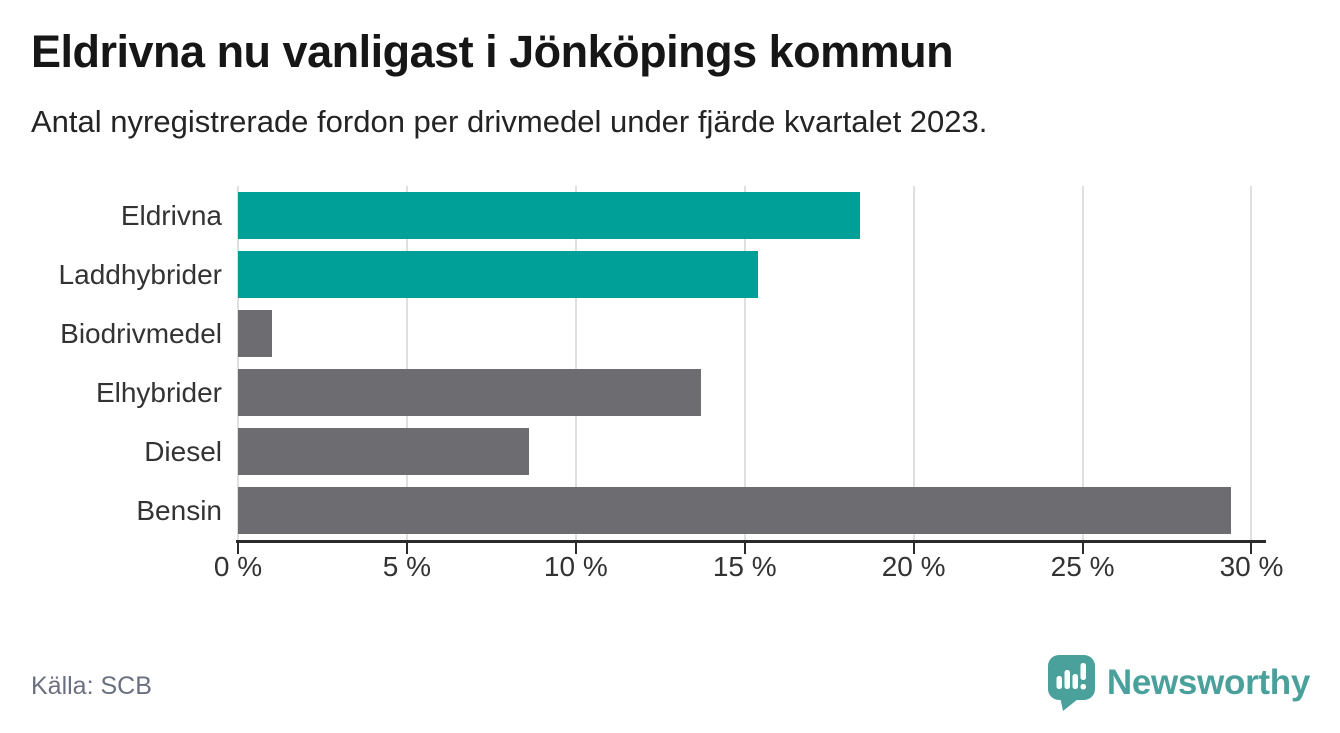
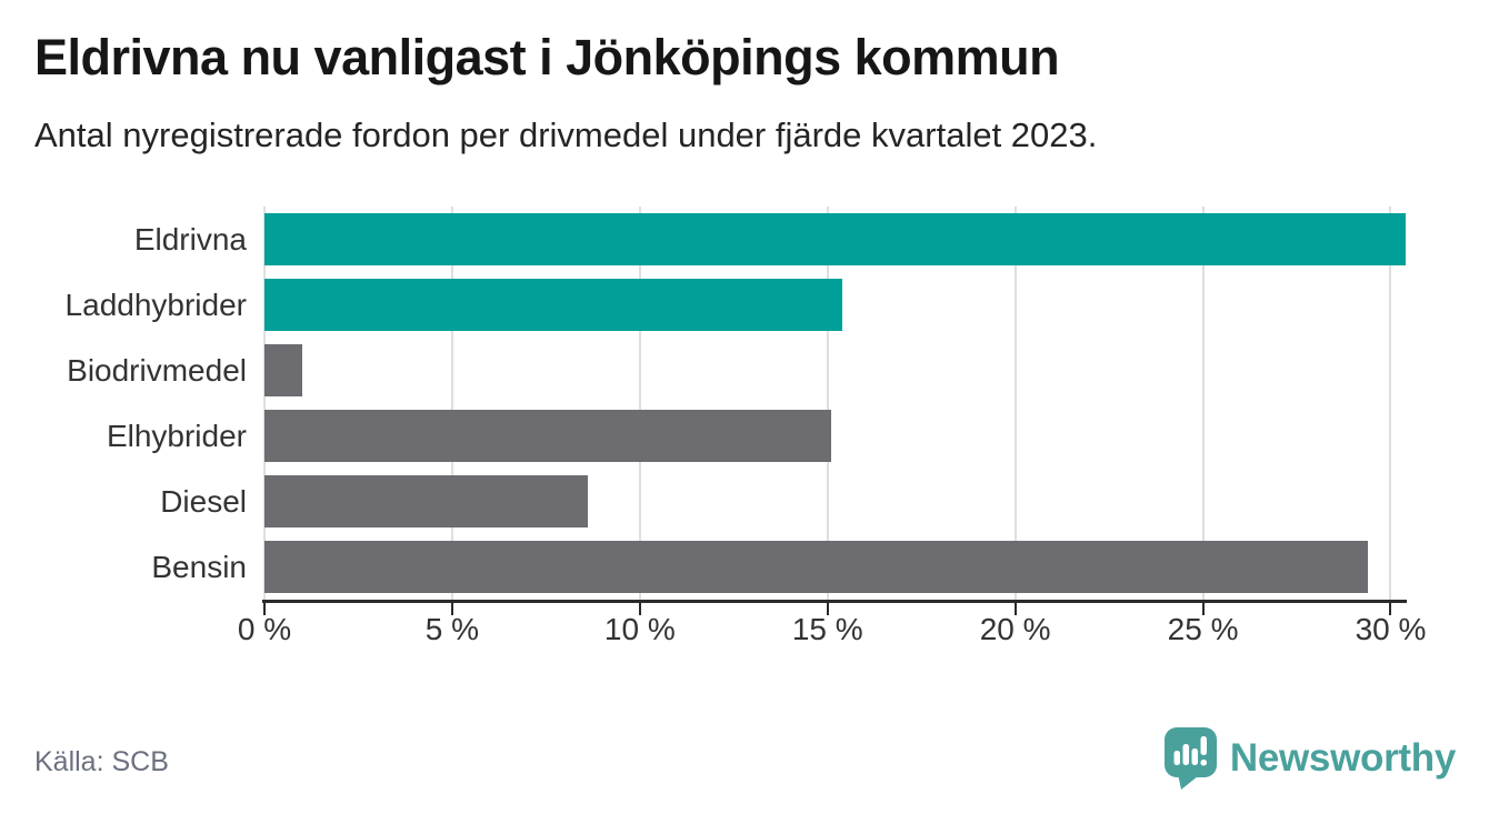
Eldrivna: 18.4% -> 30.4%
Elhybrider: 13.7% -> 15.1%
